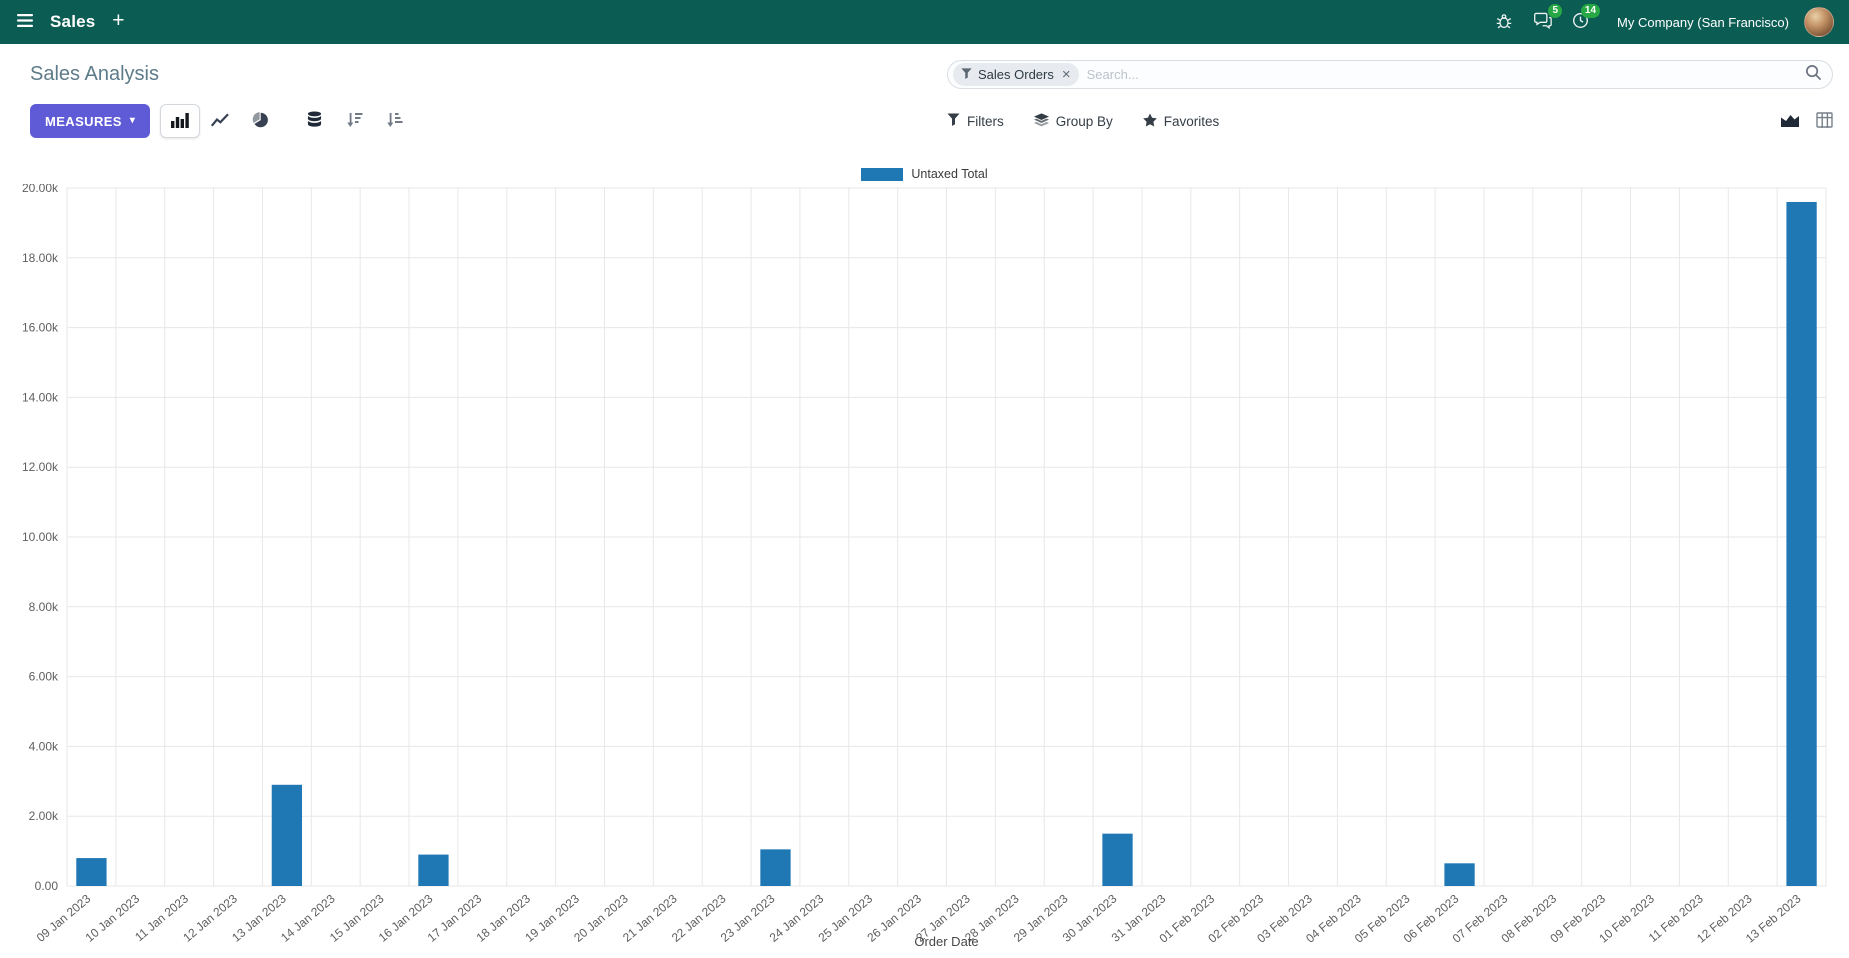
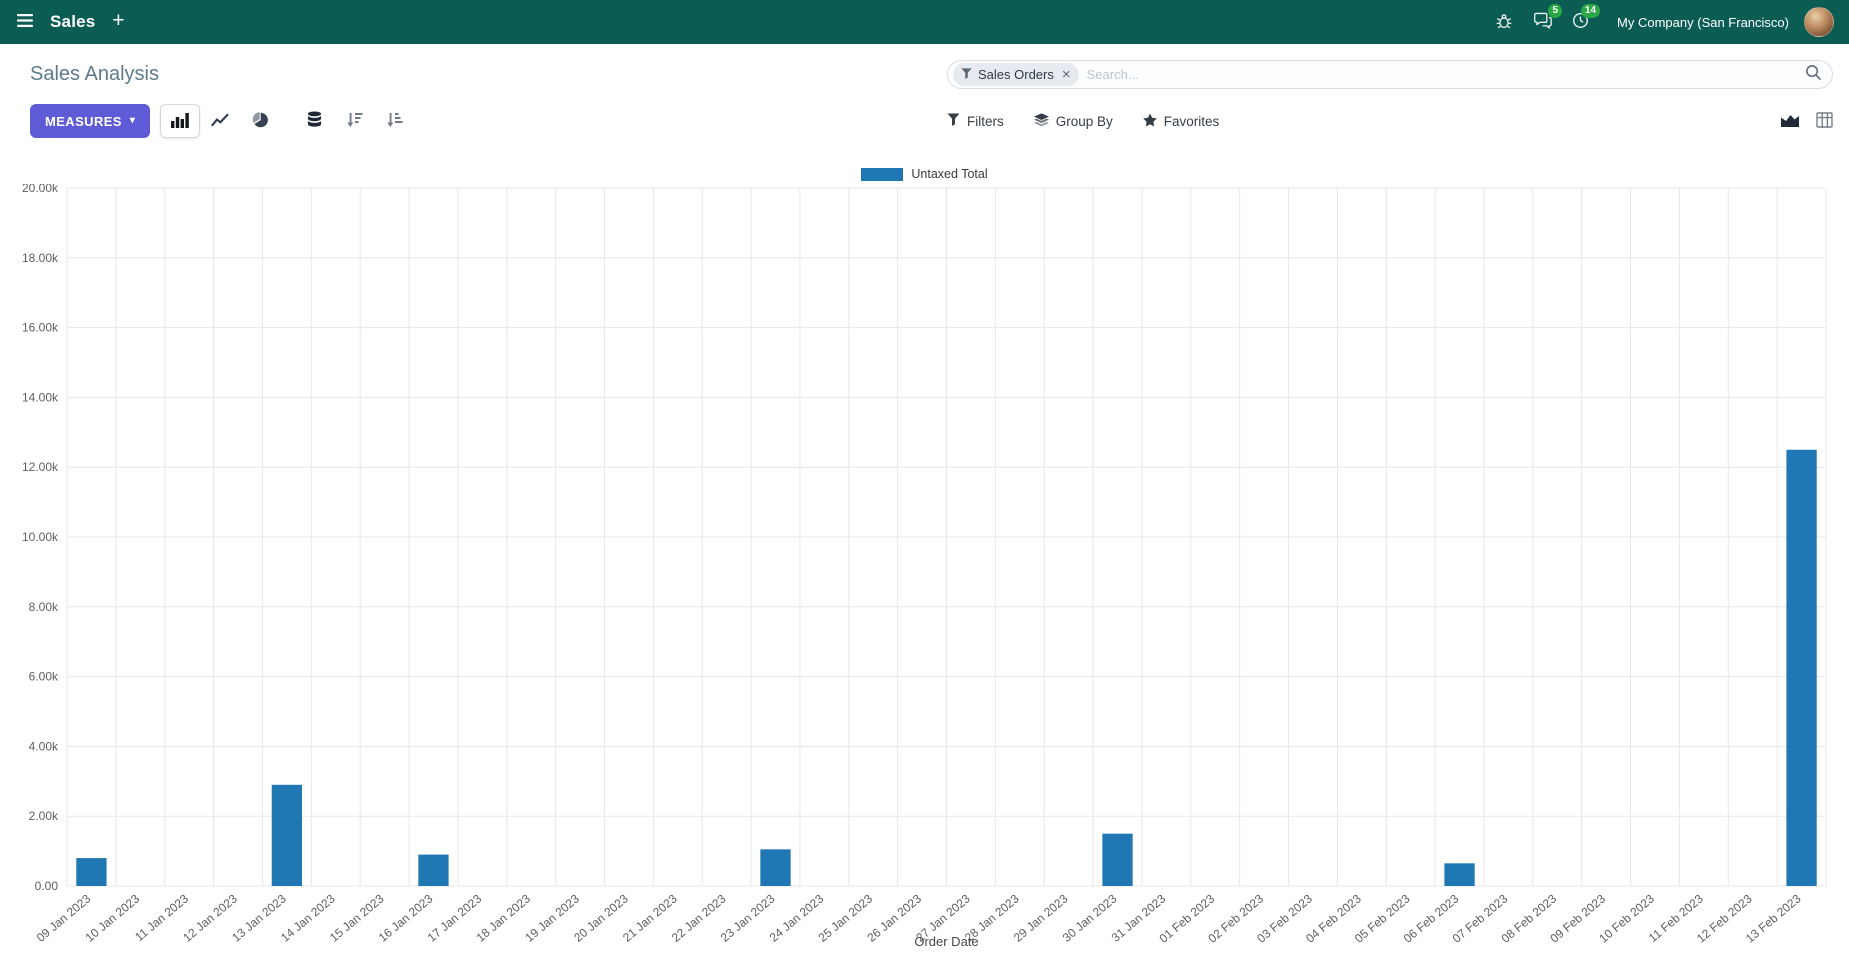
13 Feb 2023: 19.6k -> 12.5k
